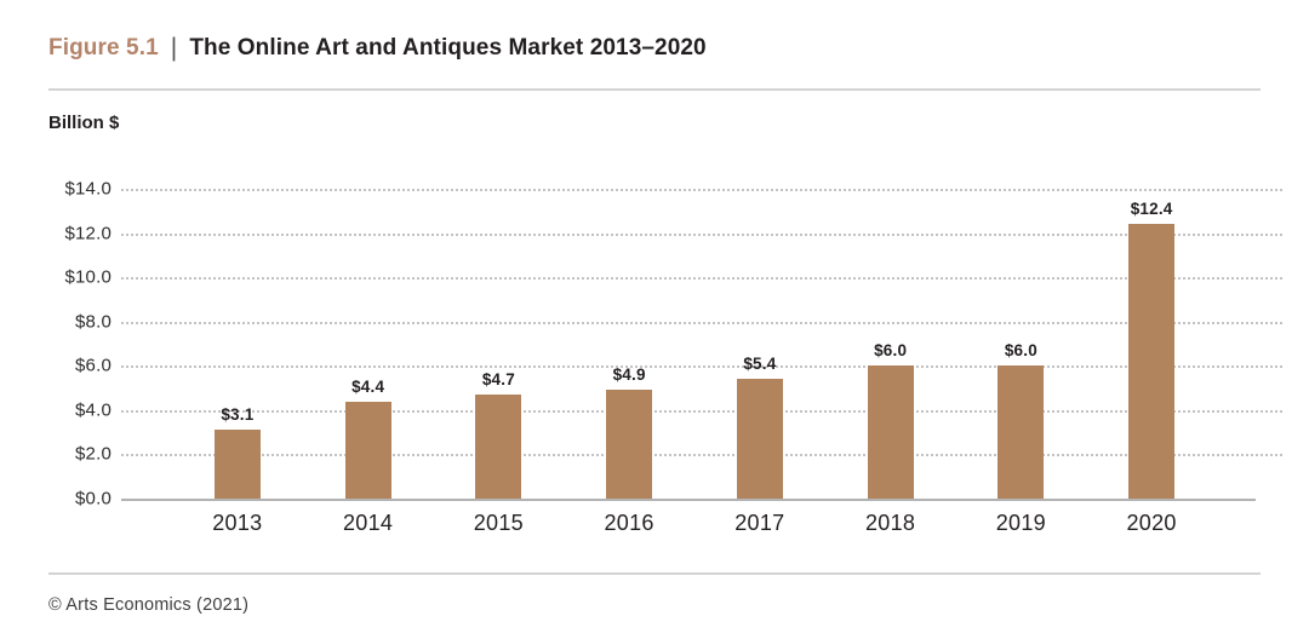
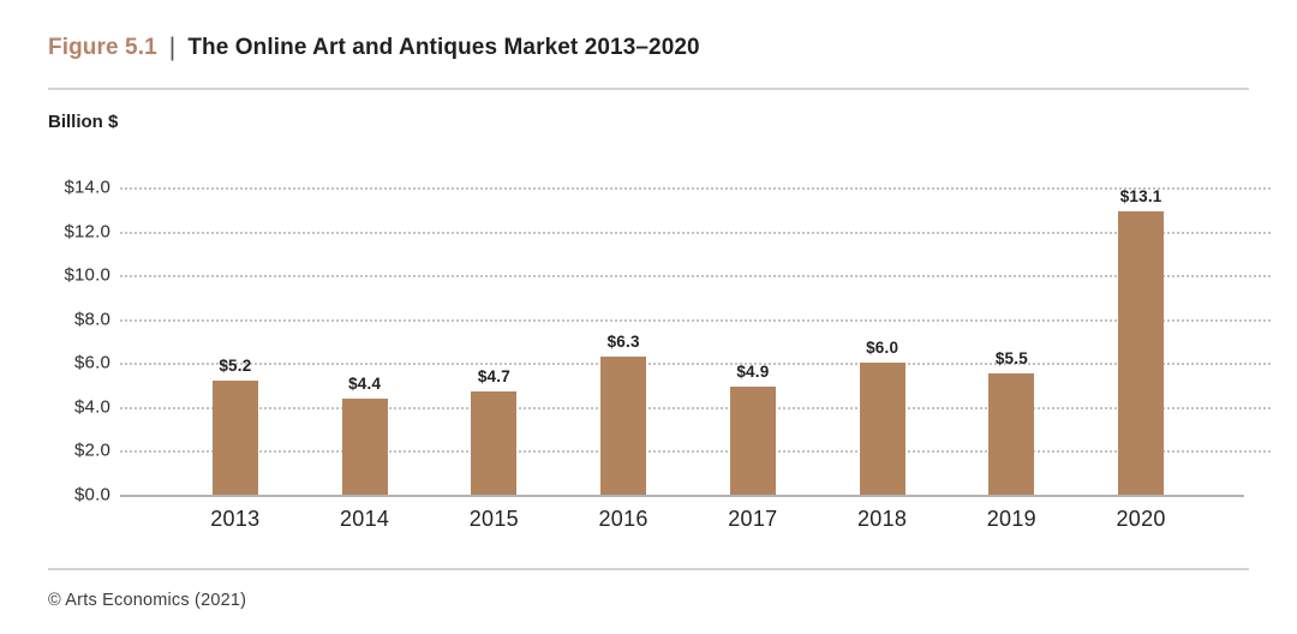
2013: $3.1 -> $5.2
2016: $4.9 -> $6.3
2017: $5.4 -> $4.9
2019: $6.0 -> $5.5
2020: $12.4 -> $13.1
